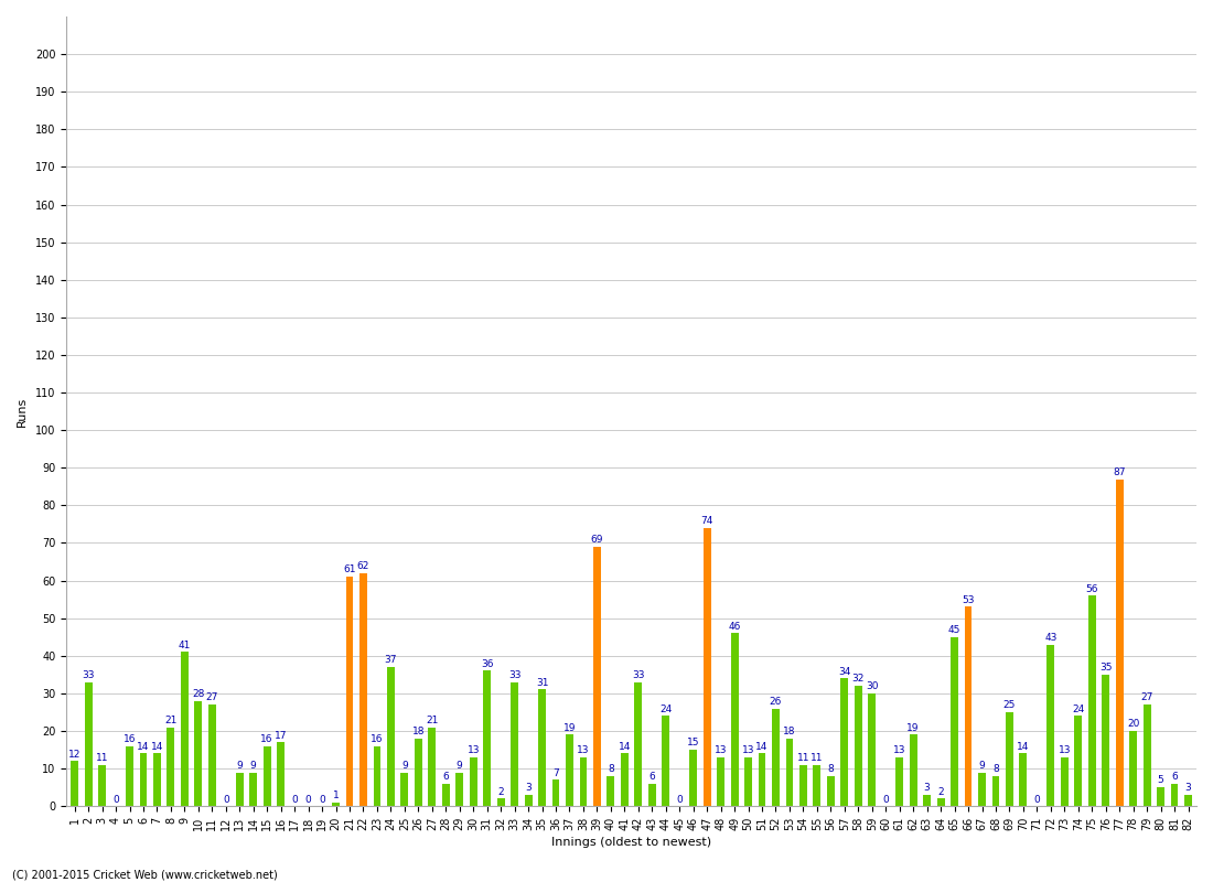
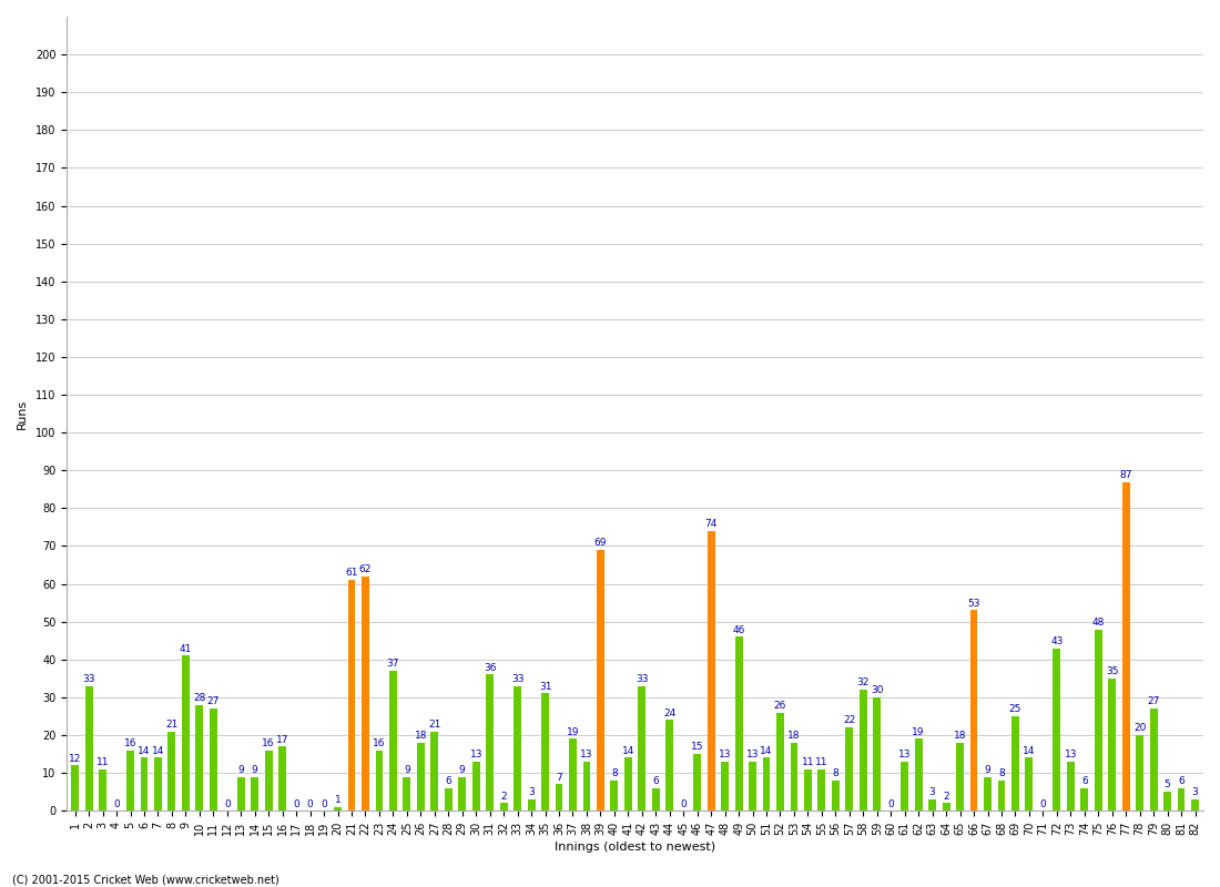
57: 34 -> 22
65: 45 -> 18
74: 24 -> 6
75: 56 -> 48
